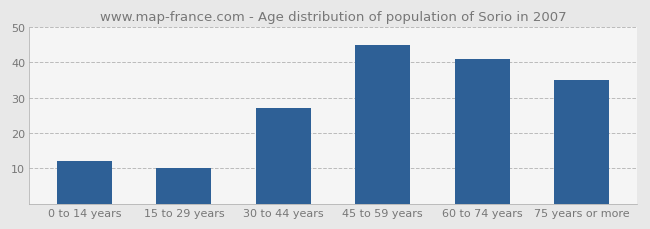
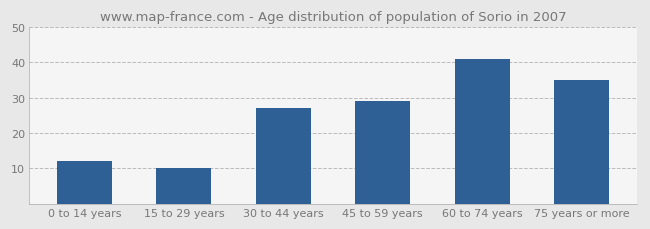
45 to 59 years: 45.0 -> 29.0
